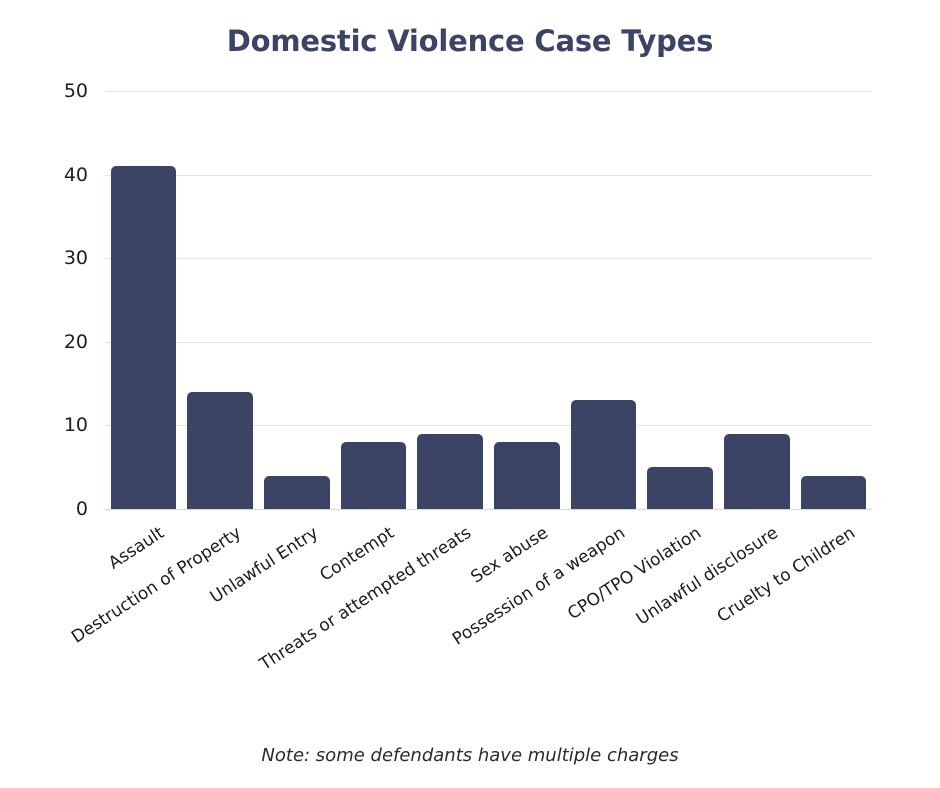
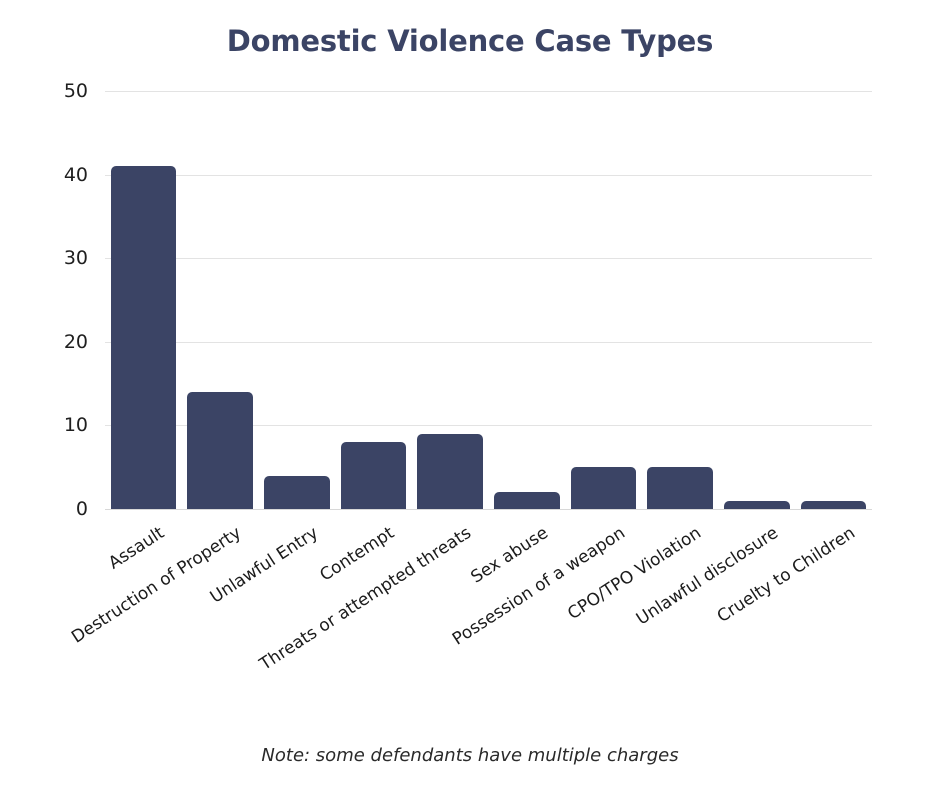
Sex abuse: 8 -> 2
Possession of a weapon: 13 -> 5
Unlawful disclosure: 9 -> 1
Cruelty to Children: 4 -> 1
